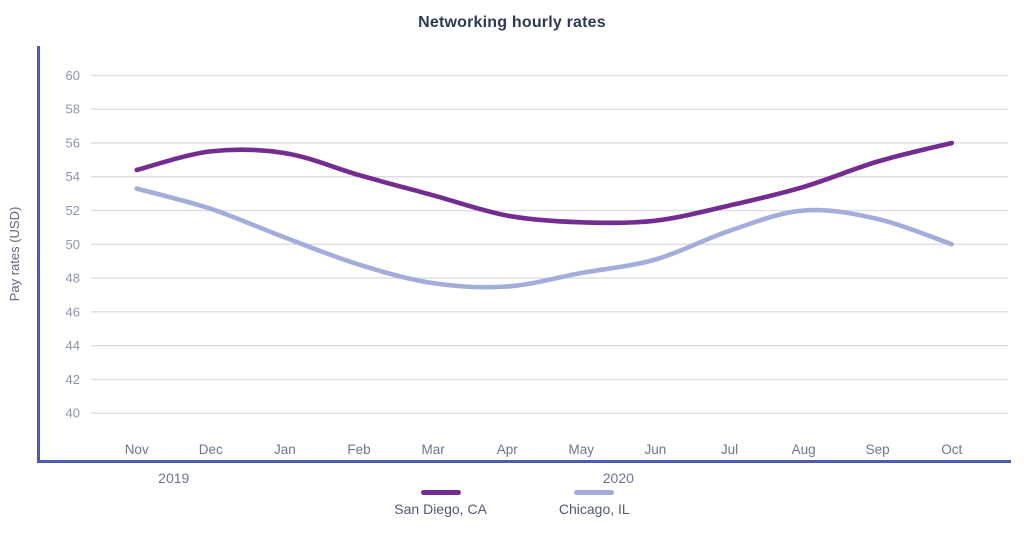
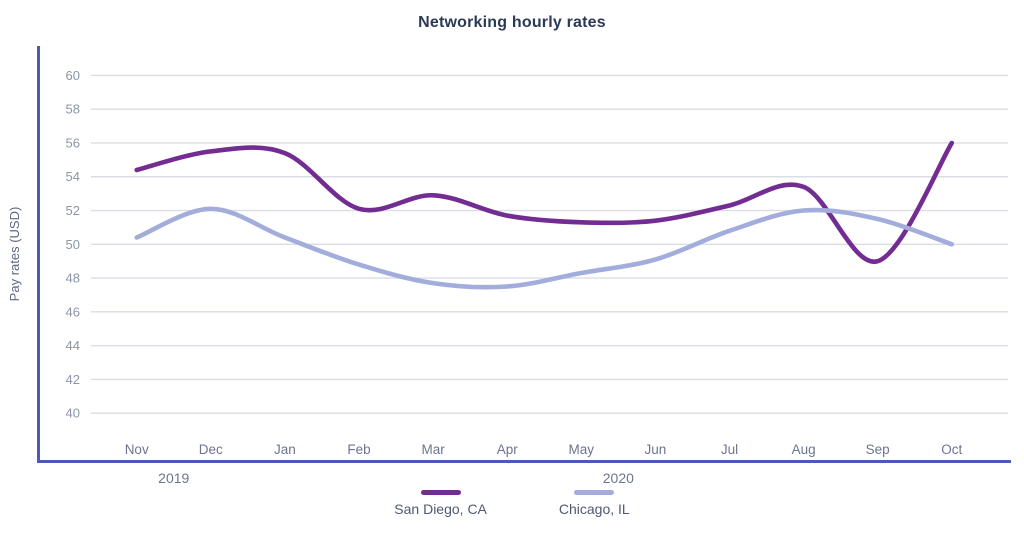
Chicago, IL/Nov: 53.3 -> 50.4
San Diego, CA/Feb: 54.1 -> 52.1
San Diego, CA/Sep: 54.9 -> 49.0
